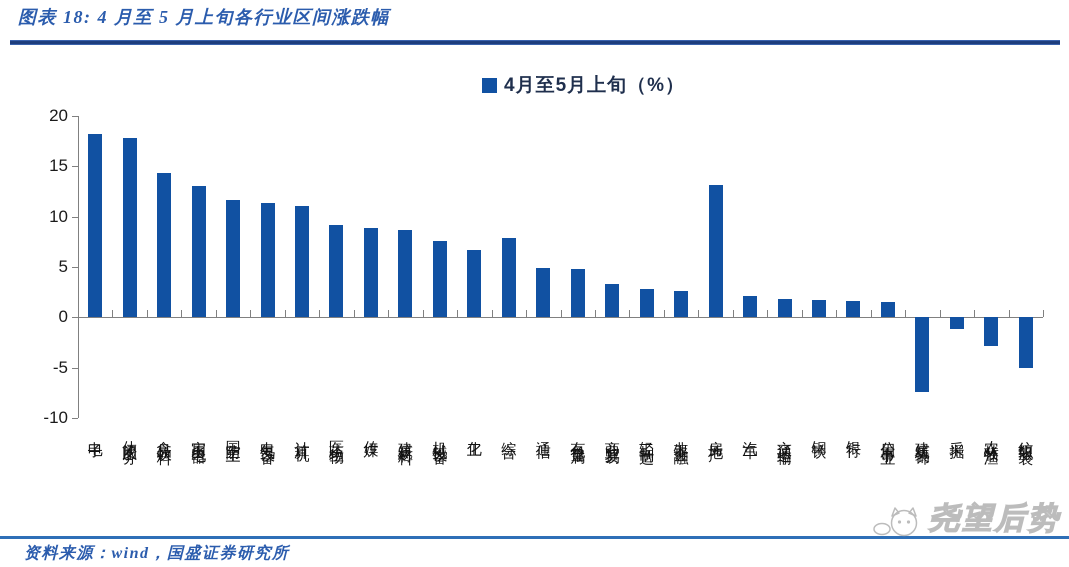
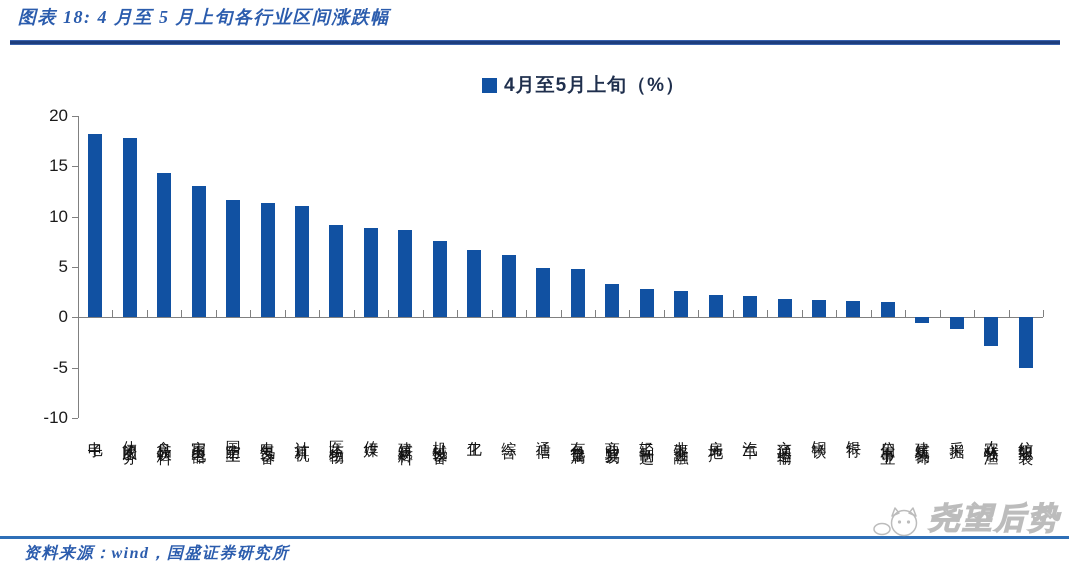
综合: 7.9 -> 6.2
房地产: 13.1 -> 2.2
建筑装饰: -7.4 -> -0.6
